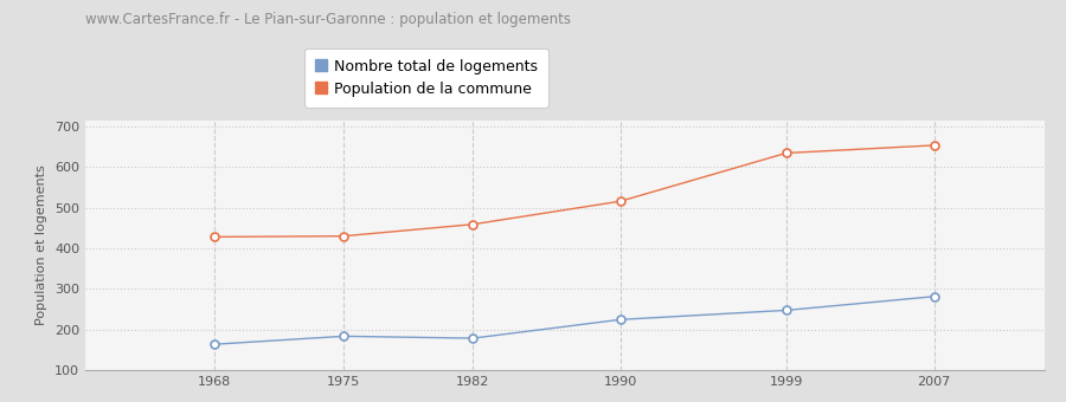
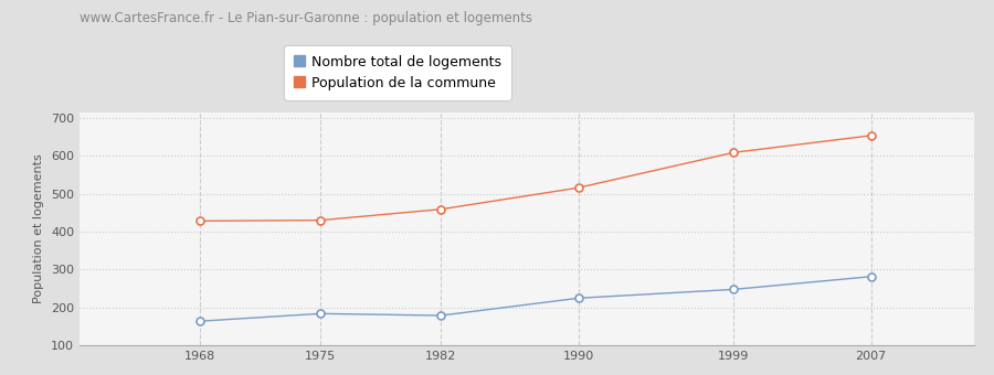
Population de la commune/1999: 635 -> 609
